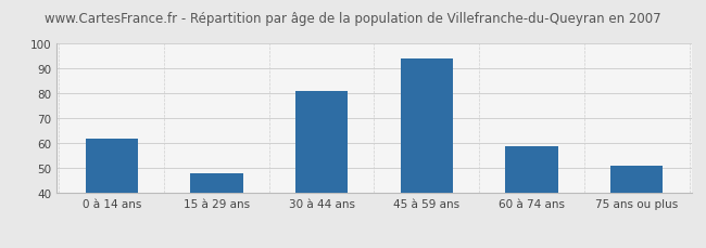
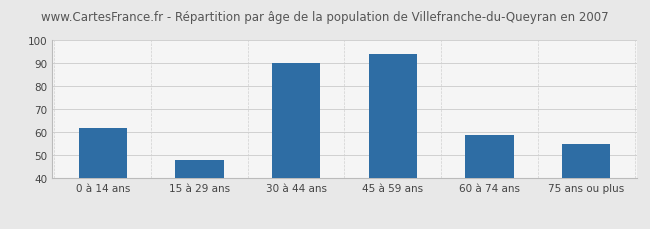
30 à 44 ans: 81 -> 90
75 ans ou plus: 51 -> 55
